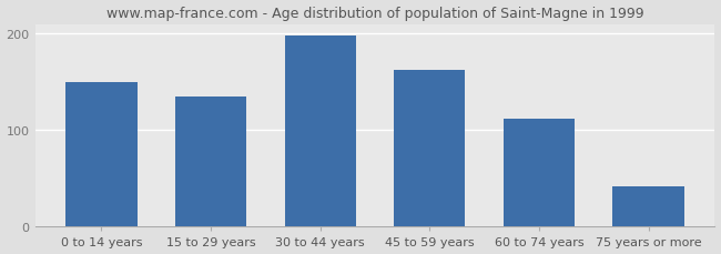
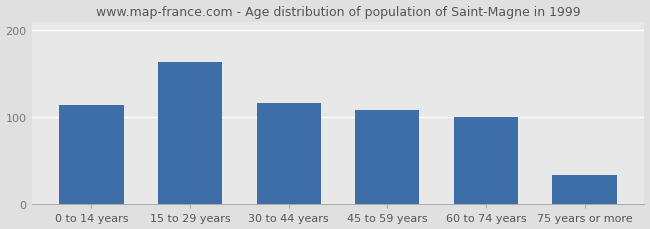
0 to 14 years: 150 -> 114
15 to 29 years: 135 -> 164
30 to 44 years: 198 -> 116
45 to 59 years: 162 -> 108
60 to 74 years: 112 -> 100
75 years or more: 42 -> 34
